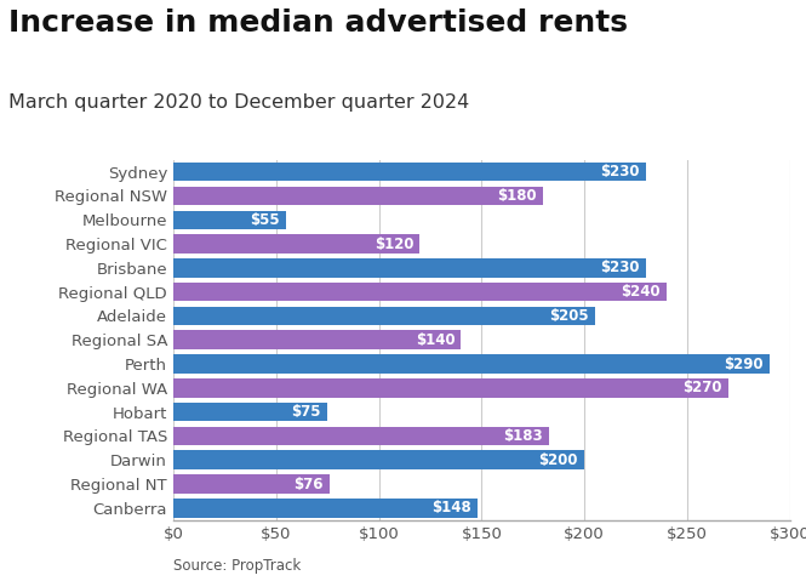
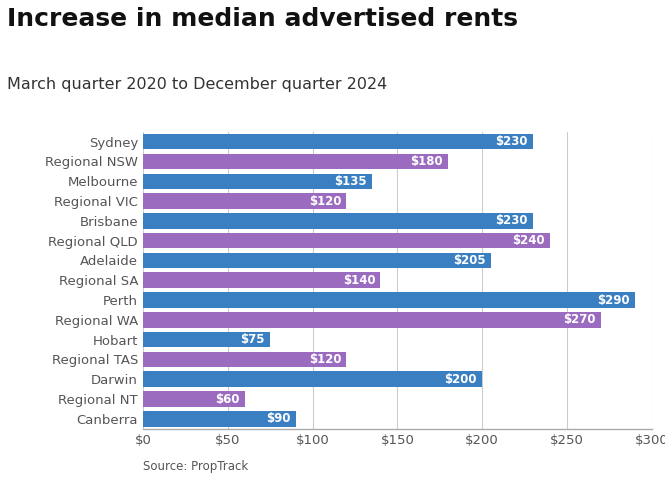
Melbourne: $55 -> $135
Regional TAS: $183 -> $120
Regional NT: $76 -> $60
Canberra: $148 -> $90
